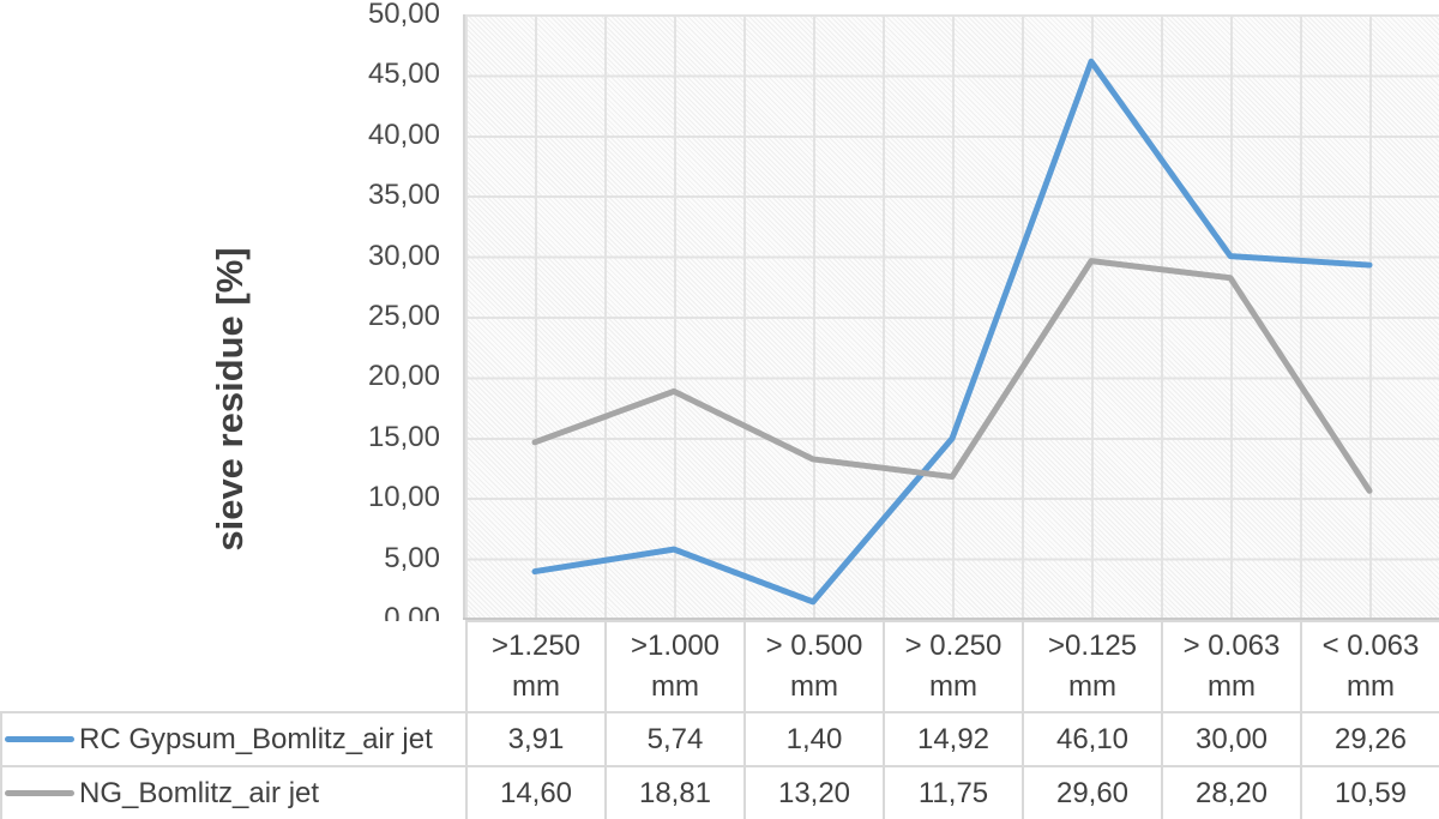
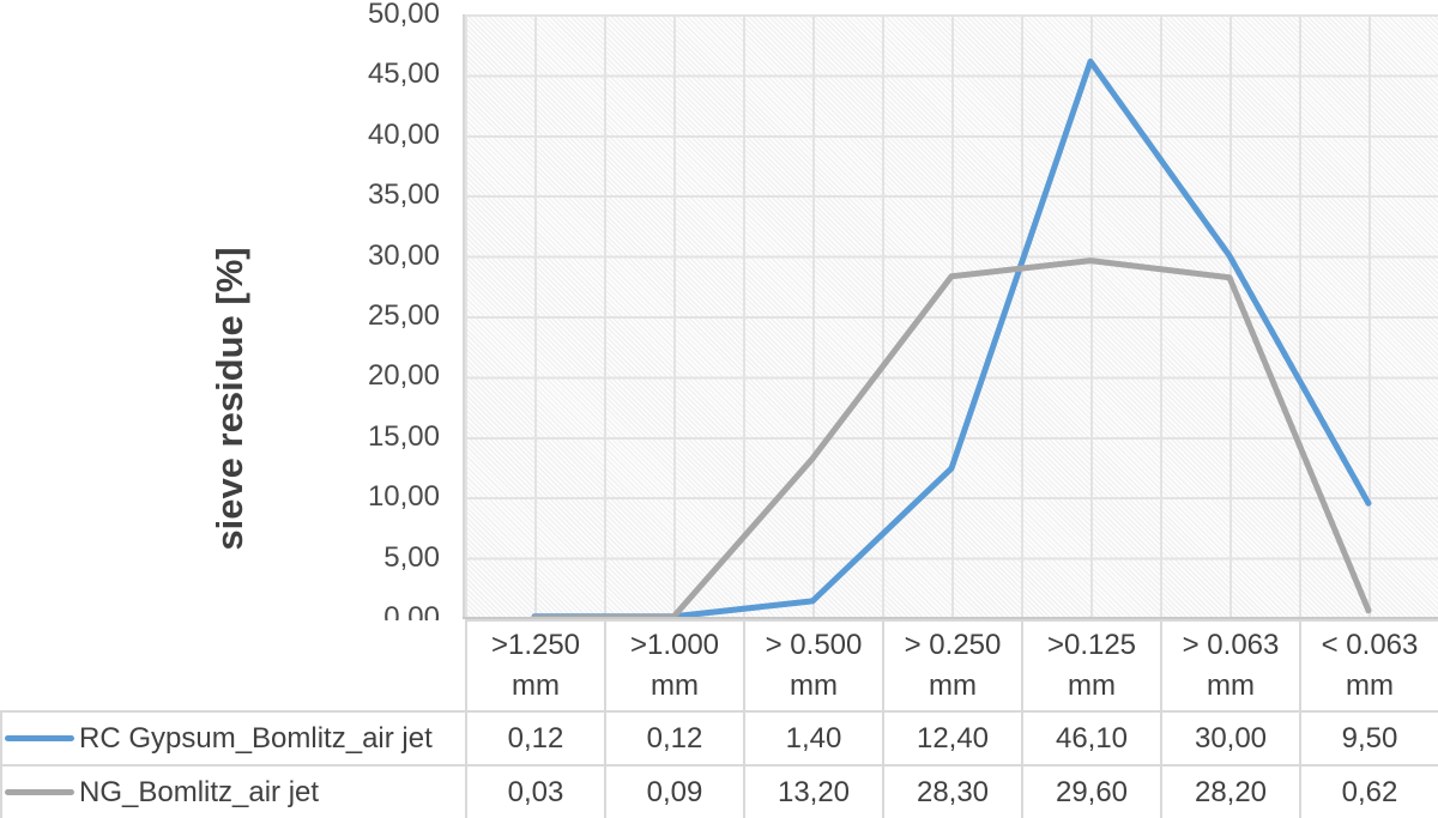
RC Gypsum_Bomlitz_air jet/>1.250 mm: 3,91 -> 0,12
NG_Bomlitz_air jet/>1.250 mm: 14,60 -> 0,03
RC Gypsum_Bomlitz_air jet/>1.000 mm: 5,74 -> 0,12
NG_Bomlitz_air jet/>1.000 mm: 18,81 -> 0,09
RC Gypsum_Bomlitz_air jet/> 0.250 mm: 14,92 -> 12,40
NG_Bomlitz_air jet/> 0.250 mm: 11,75 -> 28,30
RC Gypsum_Bomlitz_air jet/< 0.063 mm: 29,26 -> 9,50
NG_Bomlitz_air jet/< 0.063 mm: 10,59 -> 0,62
